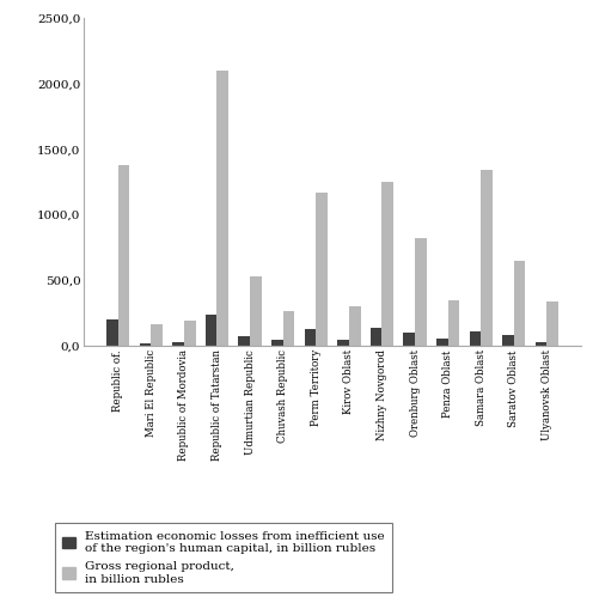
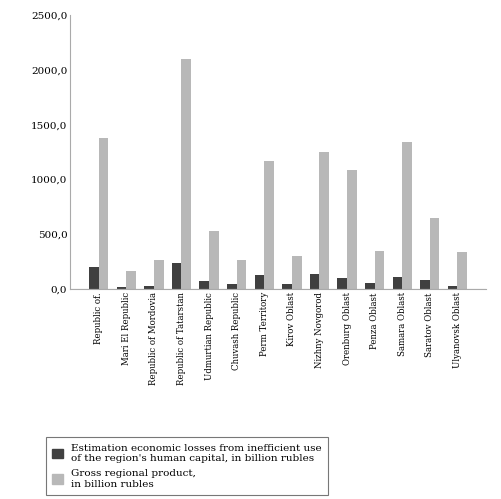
Gross regional product, in billion rubles/Republic of Mordovia: 200 -> 270
Gross regional product, in billion rubles/Orenburg Oblast: 820 -> 1090
